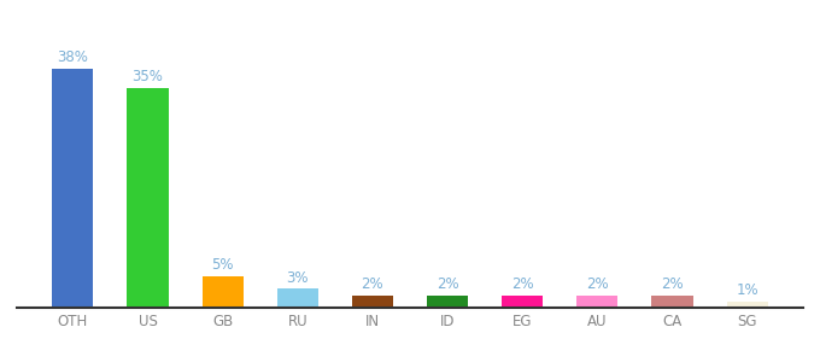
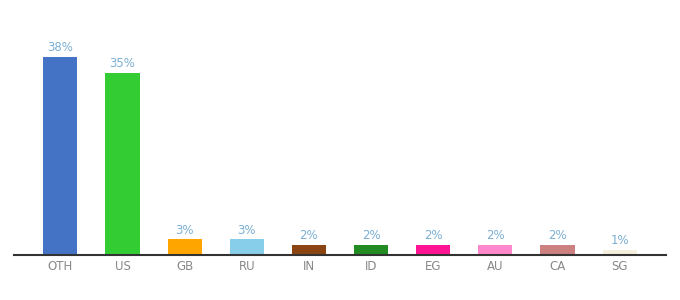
GB: 5% -> 3%
